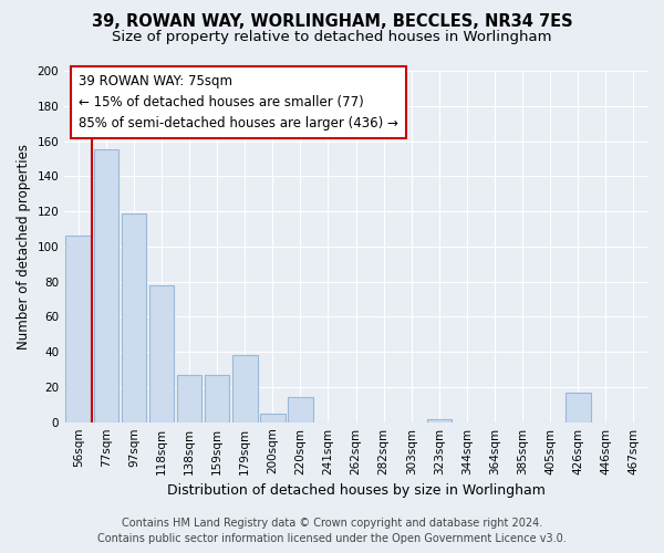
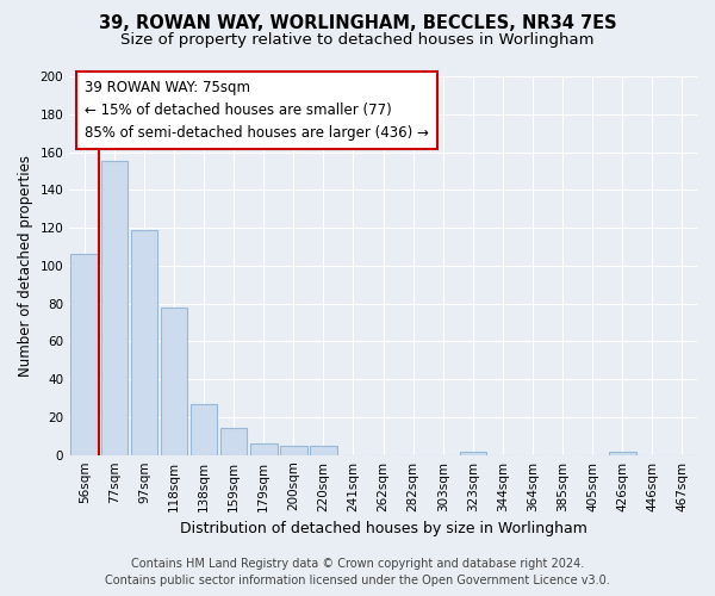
159sqm: 27 -> 14
179sqm: 38 -> 6
220sqm: 14 -> 5
426sqm: 17 -> 2
